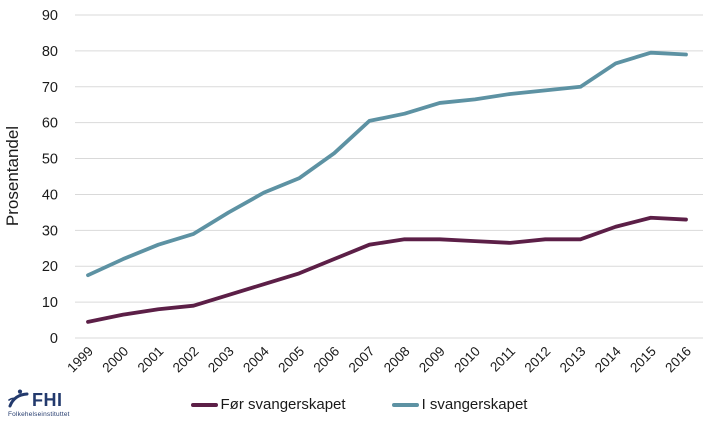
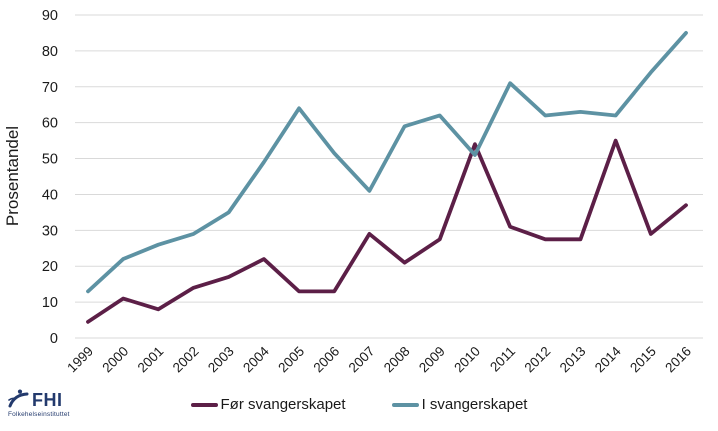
I svangerskapet/1999: 18 -> 13
Før svangerskapet/2000: 6 -> 11
Før svangerskapet/2002: 9 -> 14
Før svangerskapet/2003: 12 -> 17
Før svangerskapet/2004: 15 -> 22
I svangerskapet/2004: 40 -> 49
Før svangerskapet/2005: 18 -> 13
I svangerskapet/2005: 44 -> 64
Før svangerskapet/2006: 22 -> 13
Før svangerskapet/2007: 26 -> 29
I svangerskapet/2007: 60 -> 41
Før svangerskapet/2008: 28 -> 21
I svangerskapet/2008: 62 -> 59
I svangerskapet/2009: 66 -> 62
Før svangerskapet/2010: 27 -> 54
I svangerskapet/2010: 66 -> 51
Før svangerskapet/2011: 26 -> 31
I svangerskapet/2011: 68 -> 71
I svangerskapet/2012: 69 -> 62
I svangerskapet/2013: 70 -> 63
Før svangerskapet/2014: 31 -> 55
I svangerskapet/2014: 76 -> 62
Før svangerskapet/2015: 34 -> 29
I svangerskapet/2015: 80 -> 74
Før svangerskapet/2016: 33 -> 37
I svangerskapet/2016: 79 -> 85
